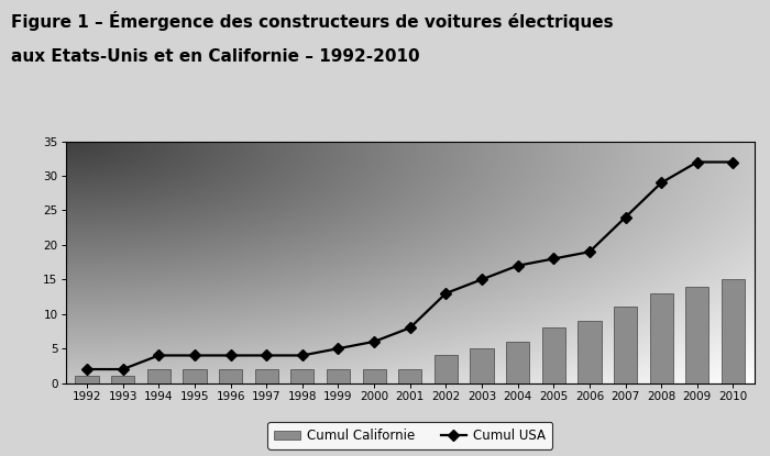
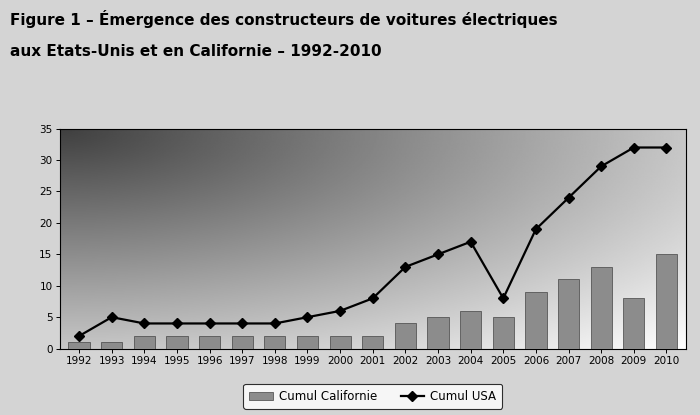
Cumul USA/1993: 2 -> 5
Cumul Californie/2005: 8 -> 5
Cumul USA/2005: 18 -> 8
Cumul Californie/2009: 14 -> 8
